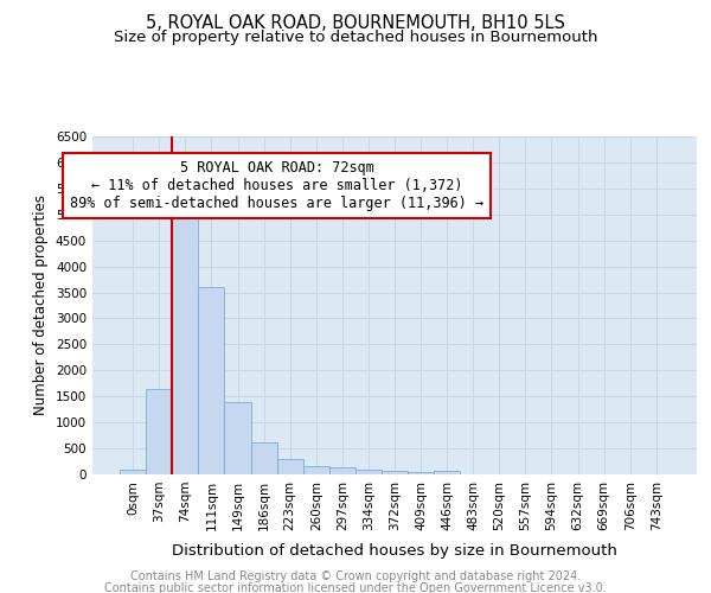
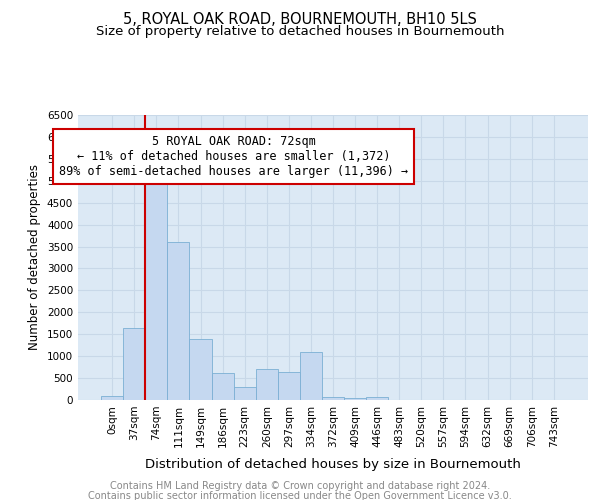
260sqm: 160 -> 700
297sqm: 130 -> 650
334sqm: 100 -> 1100
